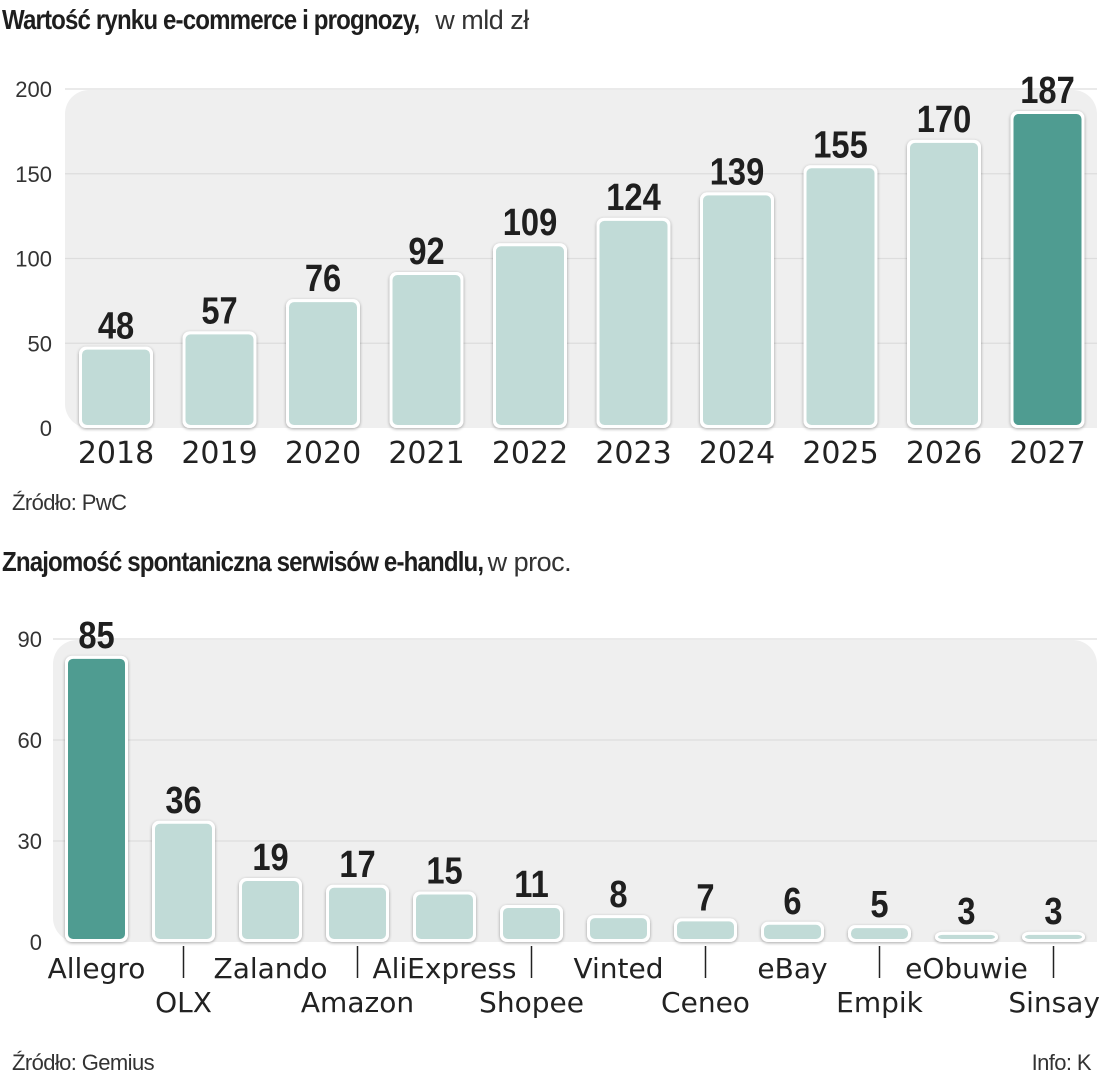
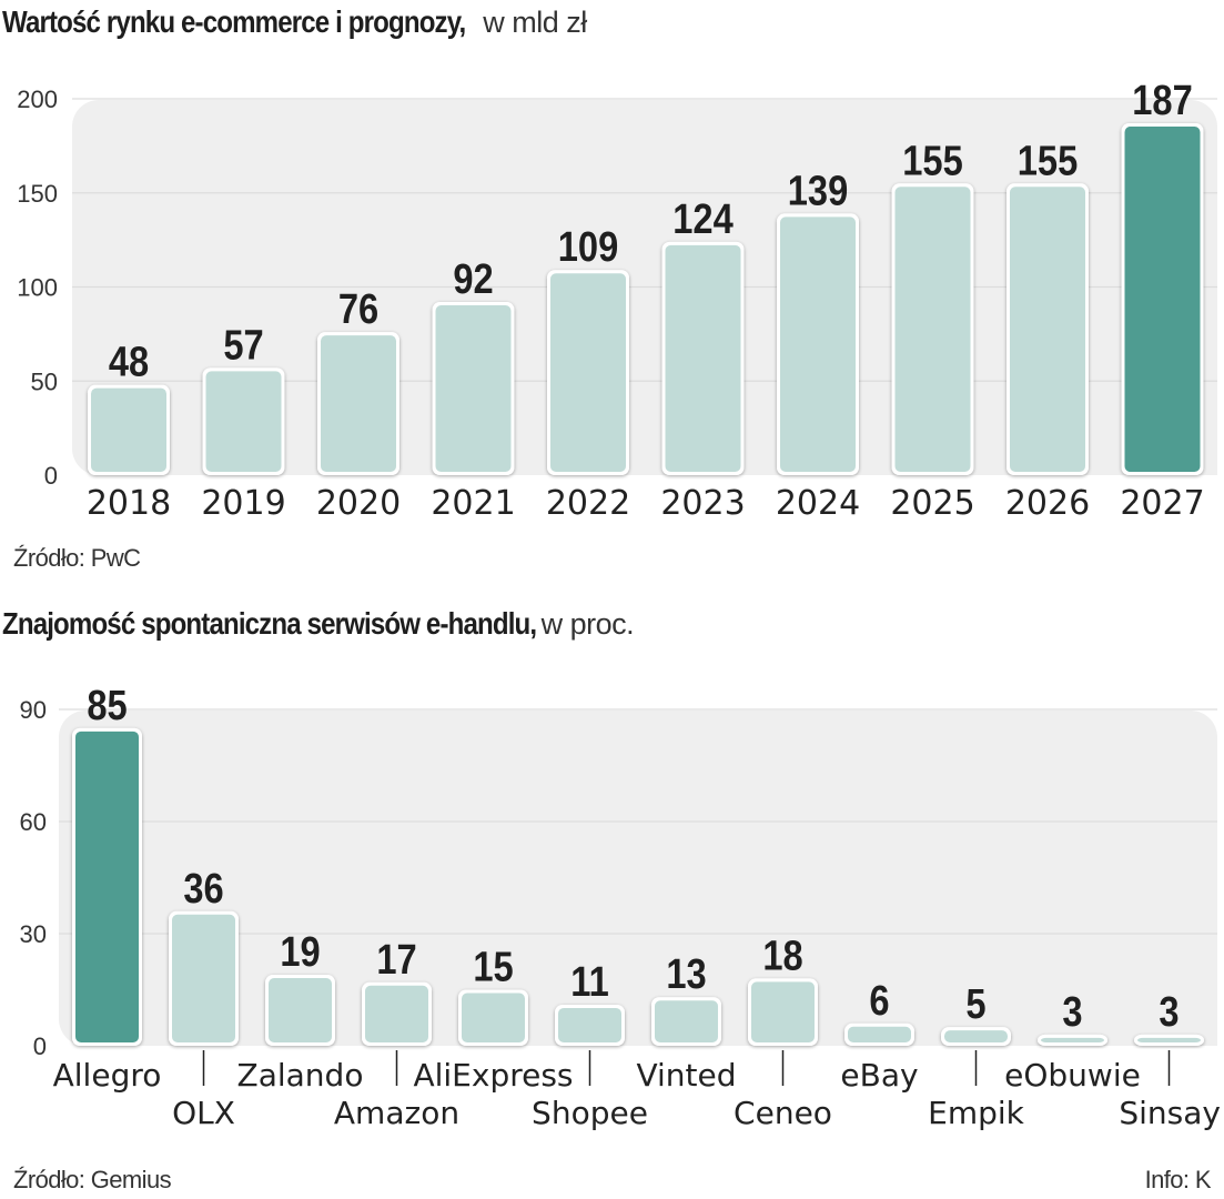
Wartość rynku e-commerce i prognozy,/2026: 170 -> 155
Znajomość spontaniczna serwisów e-handlu,/Vinted: 8 -> 13
Znajomość spontaniczna serwisów e-handlu,/Ceneo: 7 -> 18
